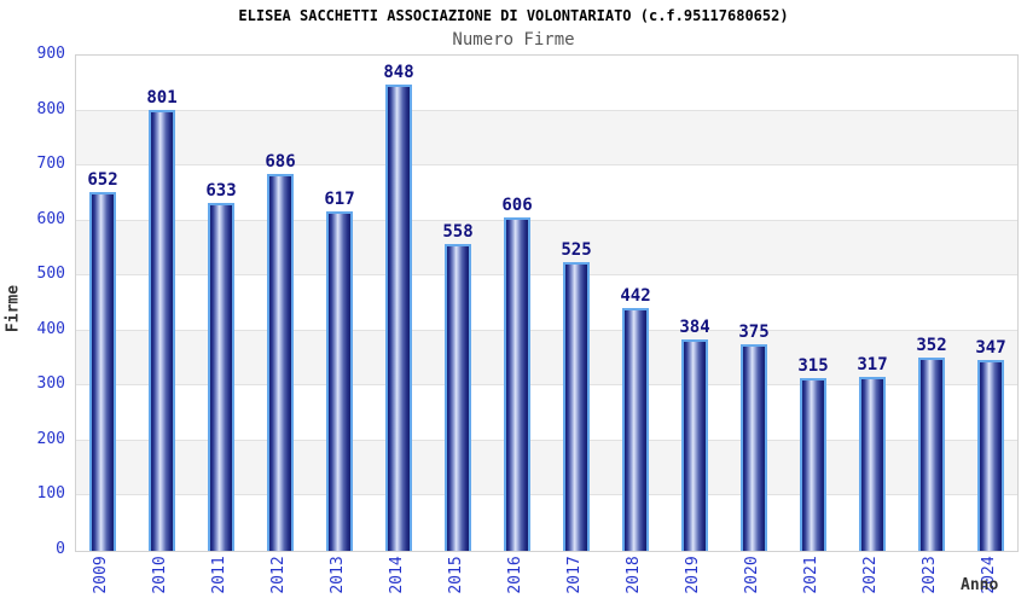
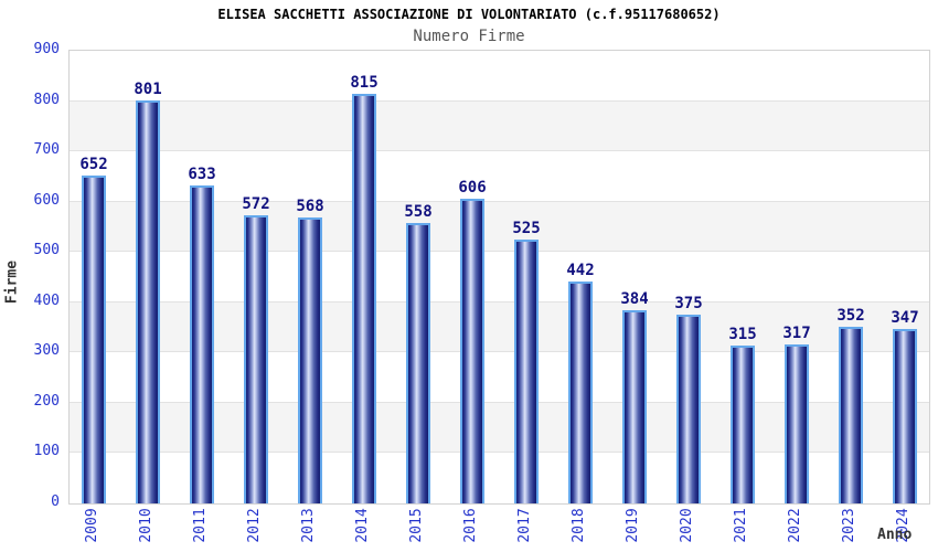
2012: 686 -> 572
2013: 617 -> 568
2014: 848 -> 815
